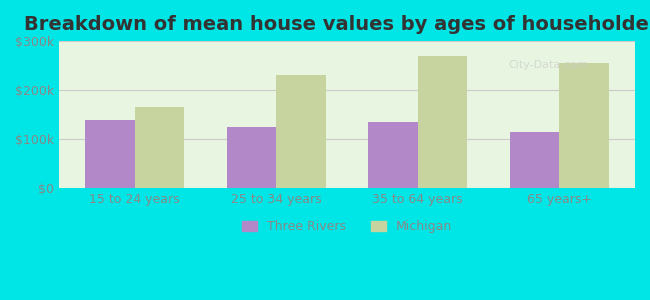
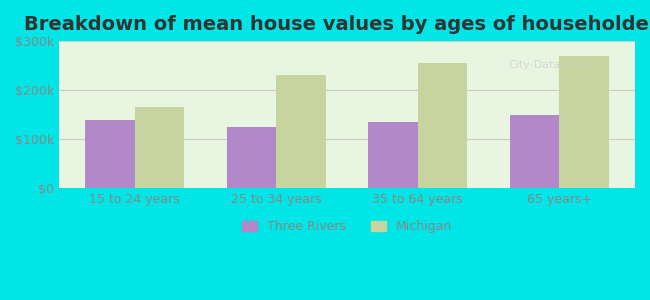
Michigan/35 to 64 years: $270k -> $255k
Three Rivers/65 years+: $115k -> $150k
Michigan/65 years+: $255k -> $270k
